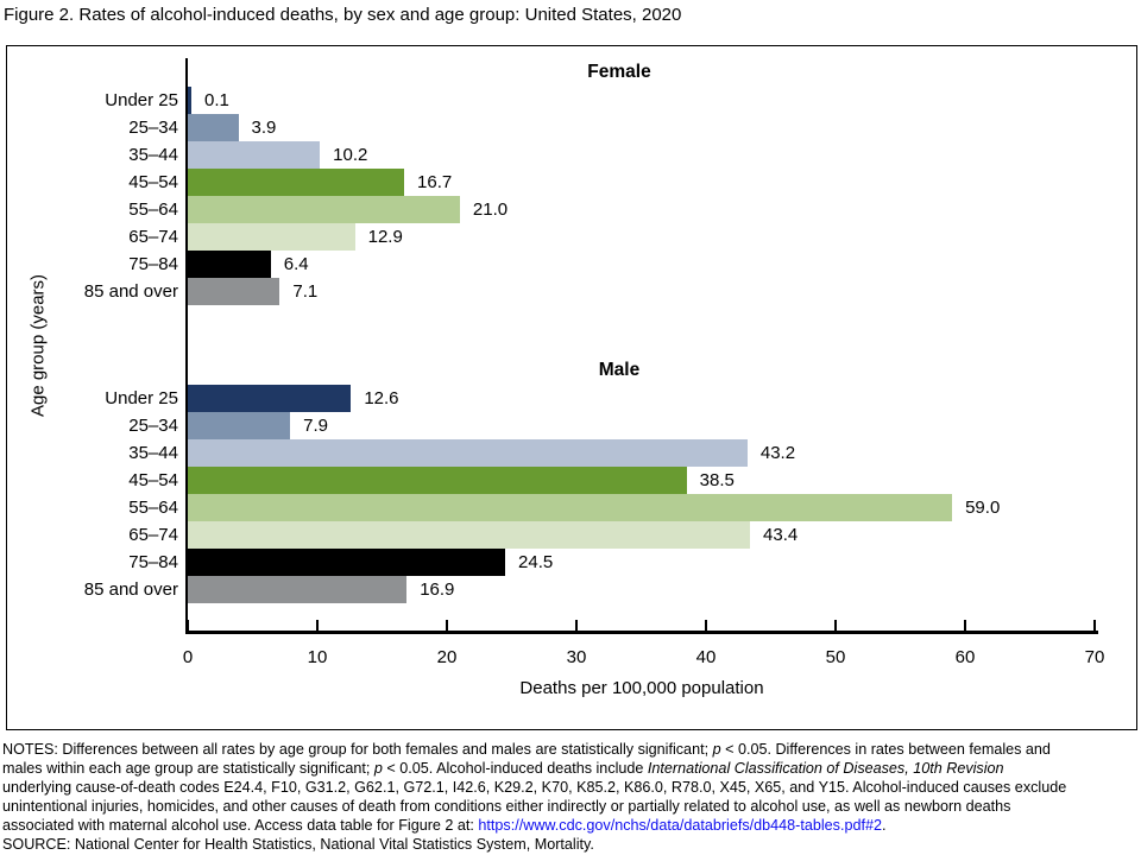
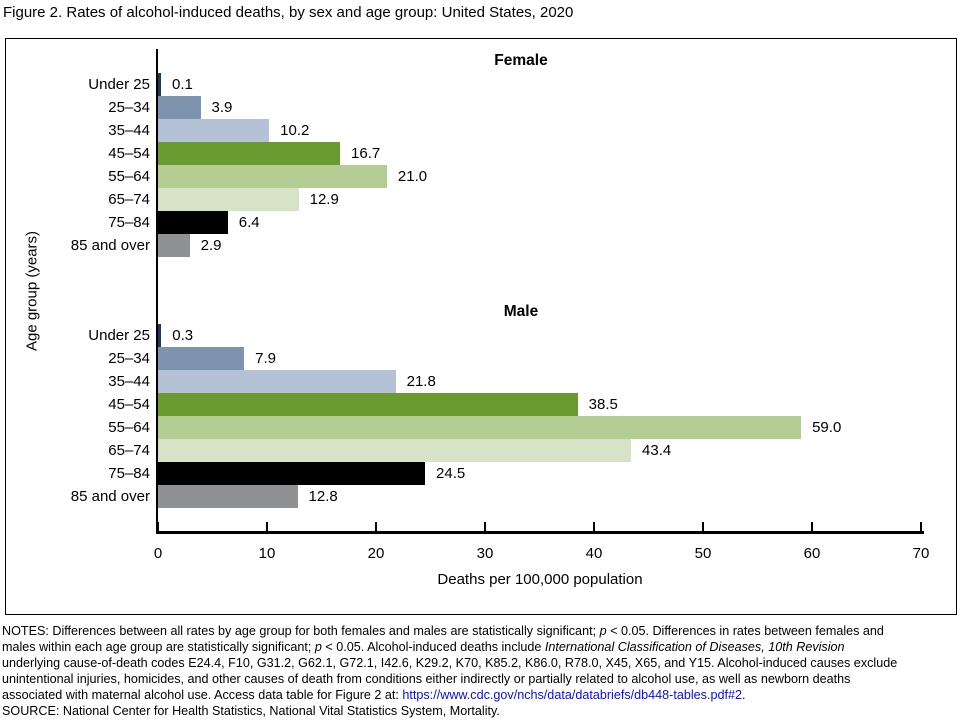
Male/Under 25: 12.6 -> 0.3
Male/35–44: 43.2 -> 21.8
Female/85 and over: 7.1 -> 2.9
Male/85 and over: 16.9 -> 12.8
